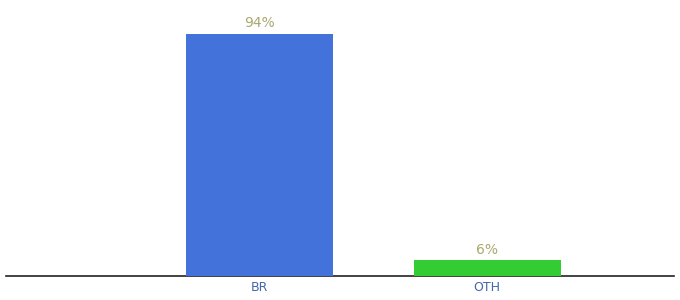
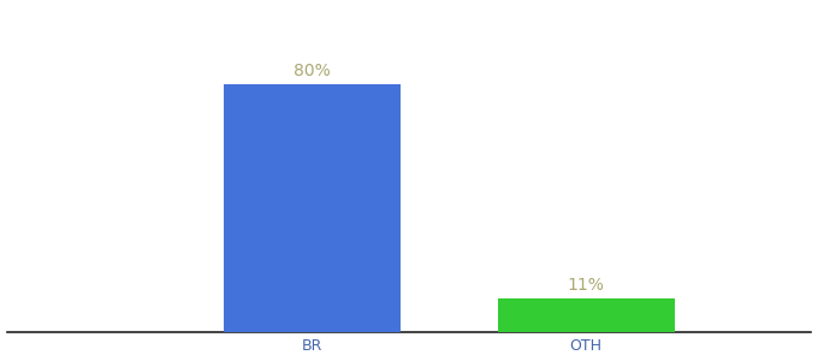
BR: 94% -> 80%
OTH: 6% -> 11%
